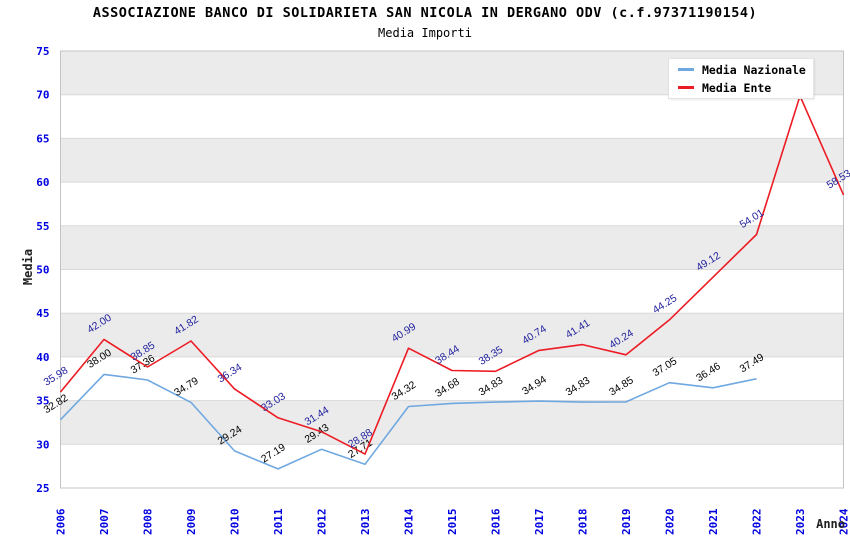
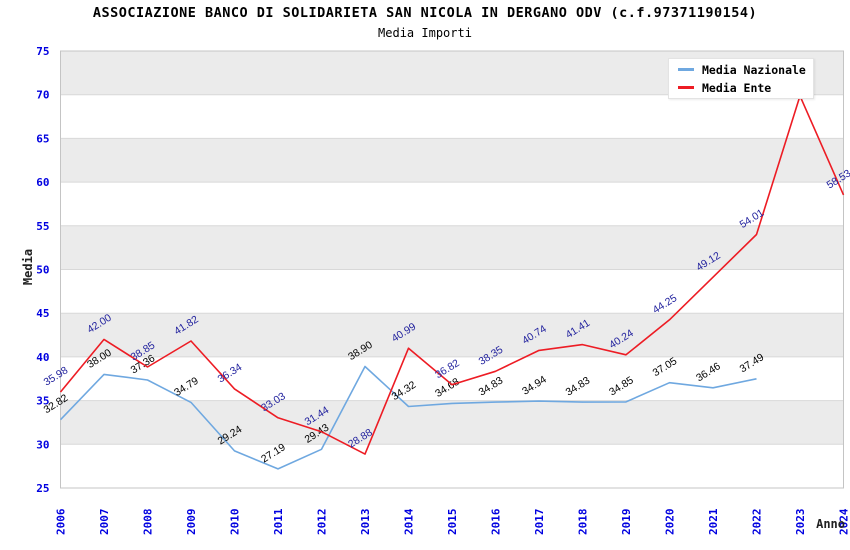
Media Nazionale/2013: 27.71 -> 38.90
Media Ente/2015: 38.44 -> 36.82
